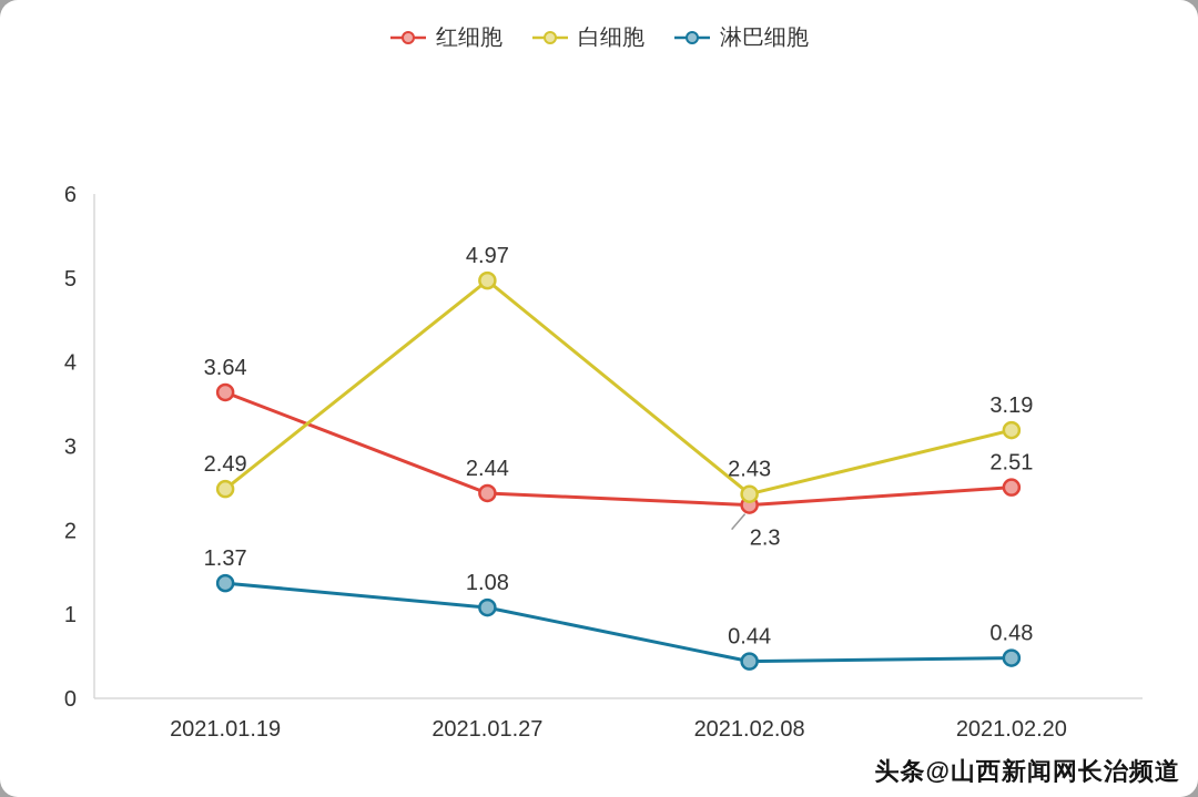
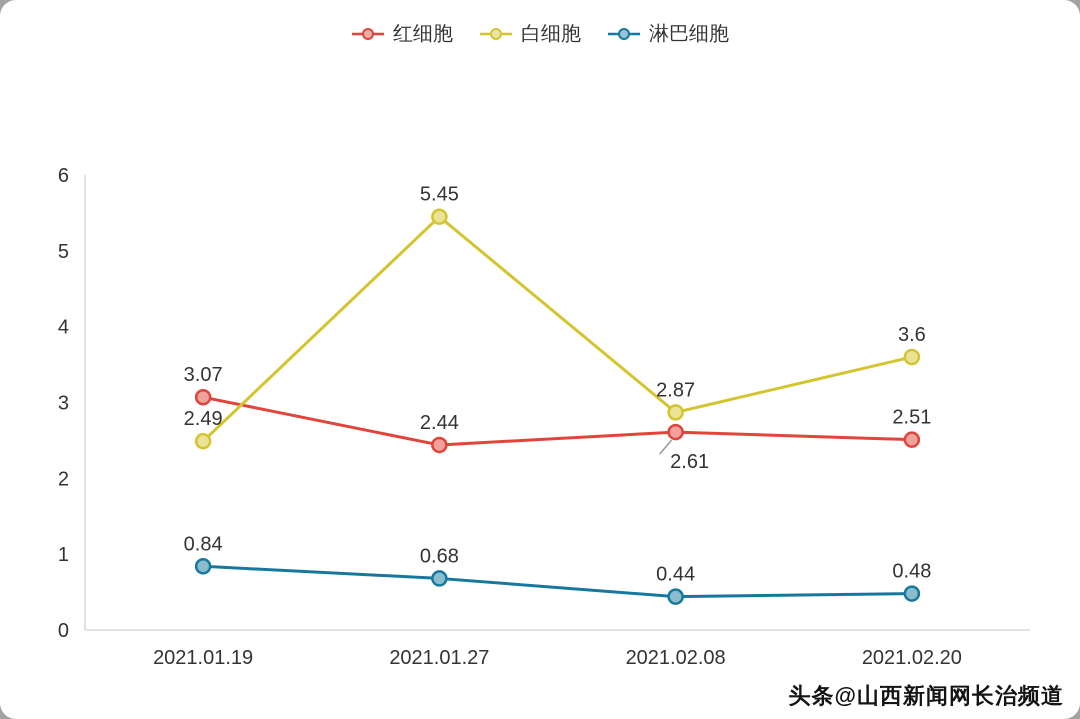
红细胞/2021.01.19: 3.64 -> 3.07
淋巴细胞/2021.01.19: 1.37 -> 0.84
白细胞/2021.01.27: 4.97 -> 5.45
淋巴细胞/2021.01.27: 1.08 -> 0.68
红细胞/2021.02.08: 2.3 -> 2.61
白细胞/2021.02.08: 2.43 -> 2.87
白细胞/2021.02.20: 3.19 -> 3.6
